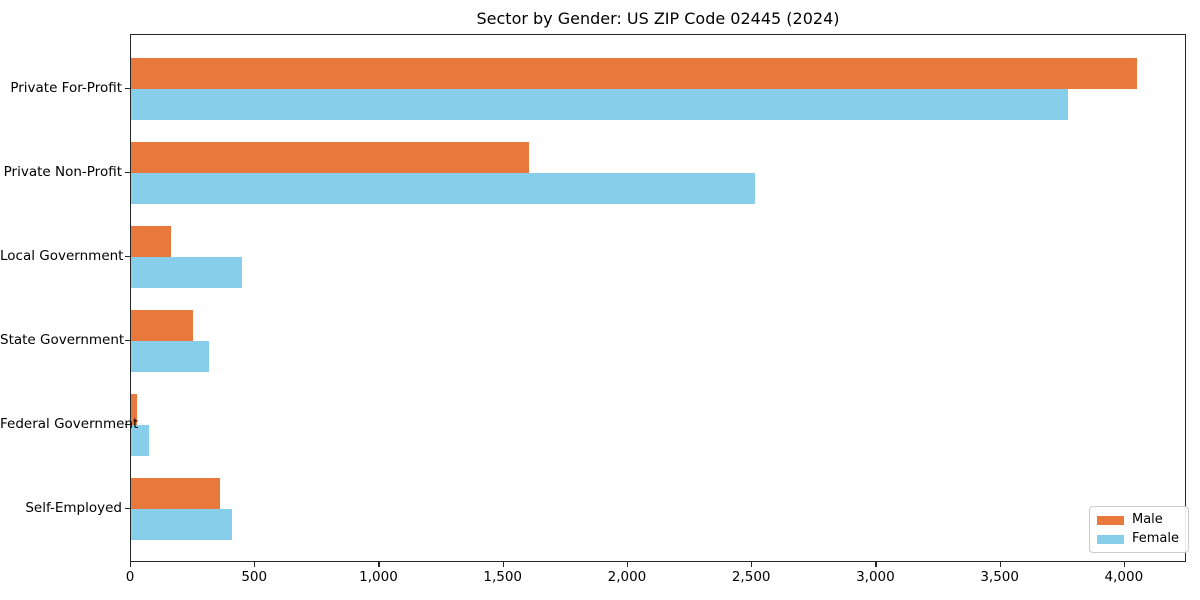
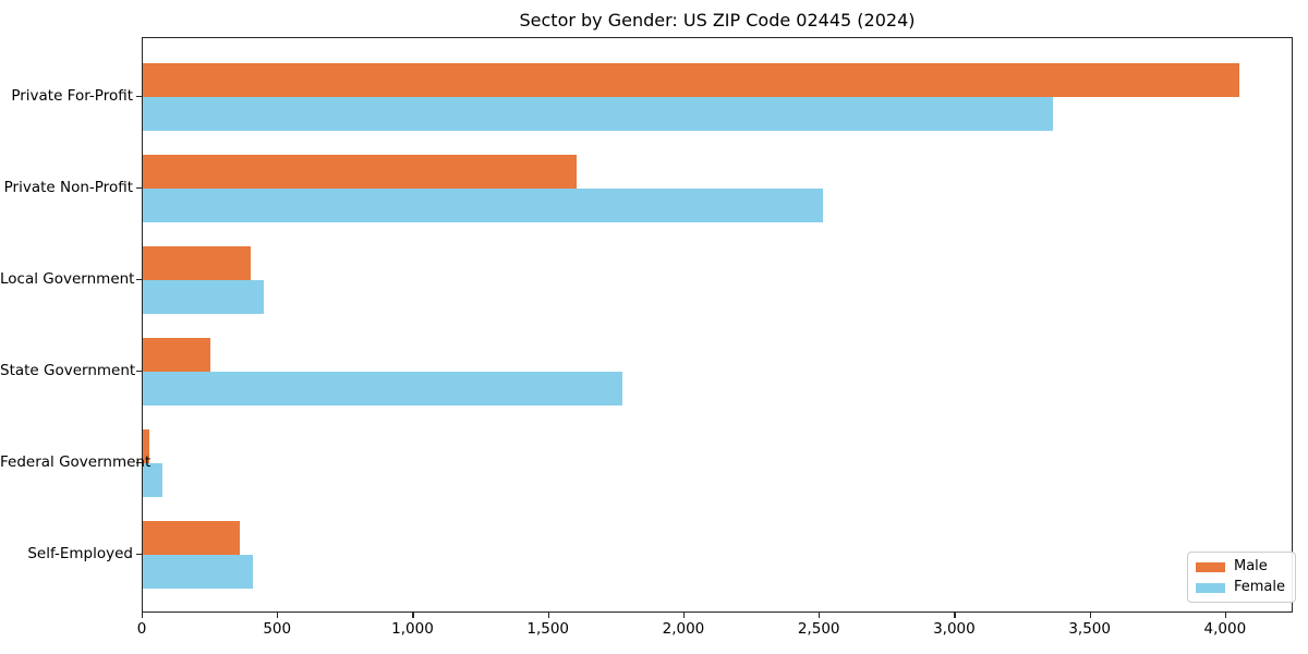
Female/Private For-Profit: 3770 -> 3360
Male/Local Government: 160 -> 400
Female/State Government: 310 -> 1770
